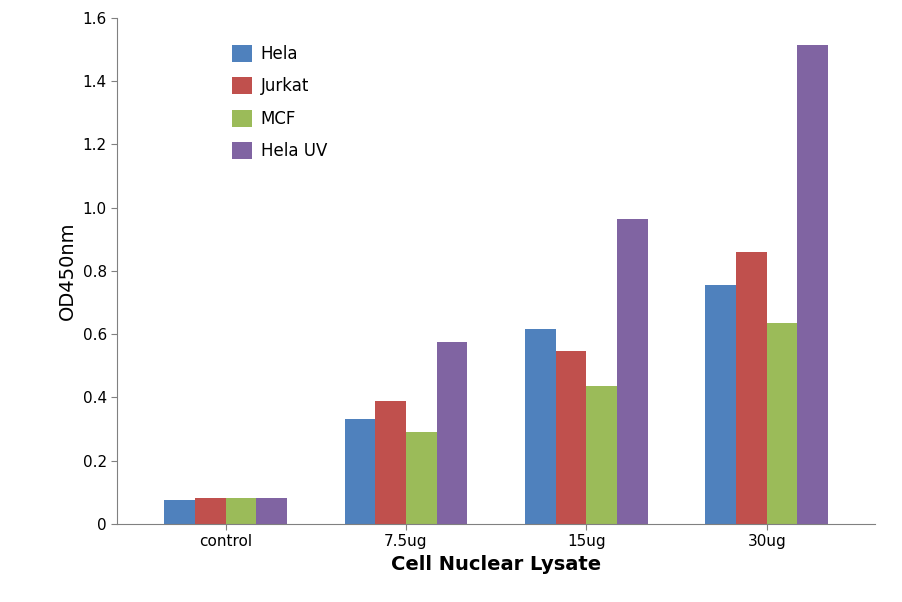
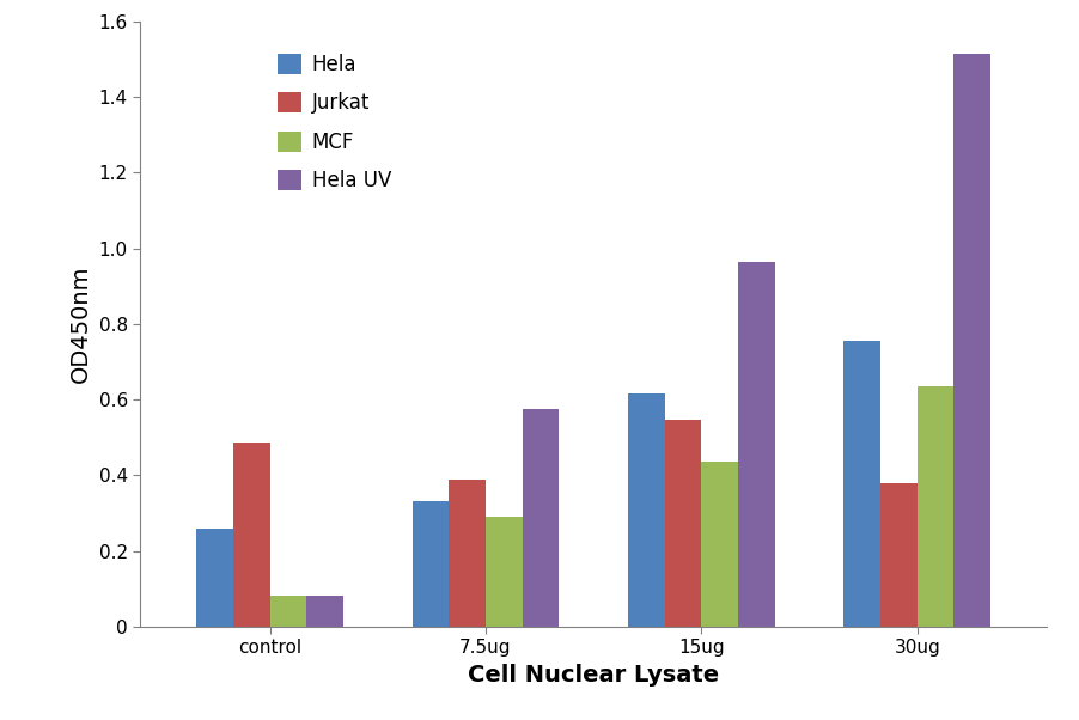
Hela/control: 0.075 -> 0.260
Jurkat/control: 0.082 -> 0.485
Jurkat/30ug: 0.860 -> 0.380
